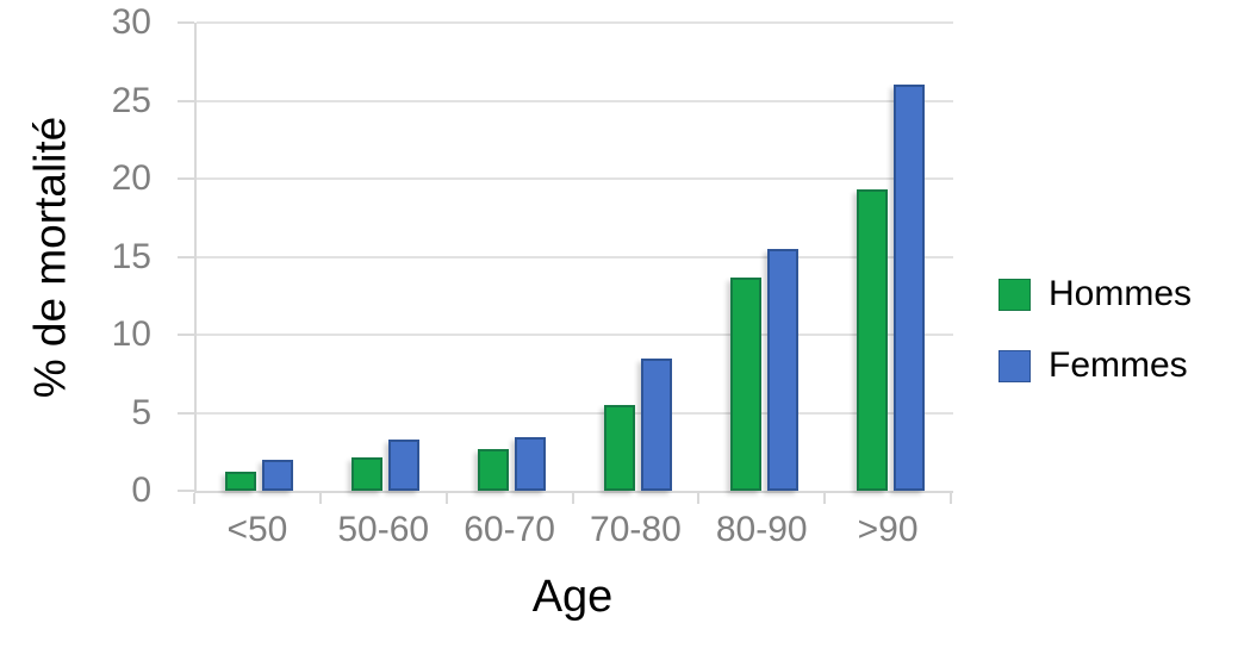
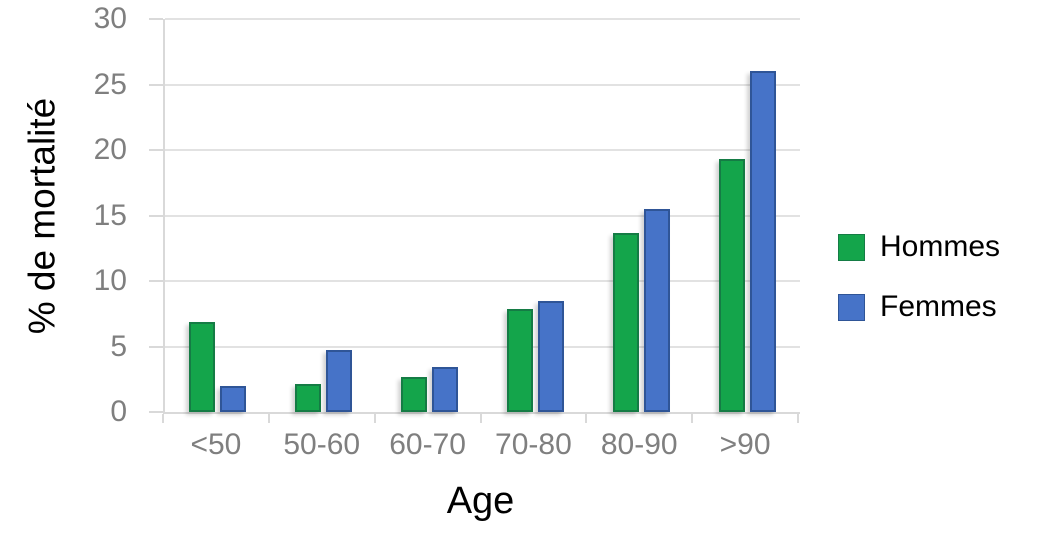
Hommes/<50: 1.2 -> 6.9
Femmes/50-60: 3.3 -> 4.7
Hommes/70-80: 5.5 -> 7.9
